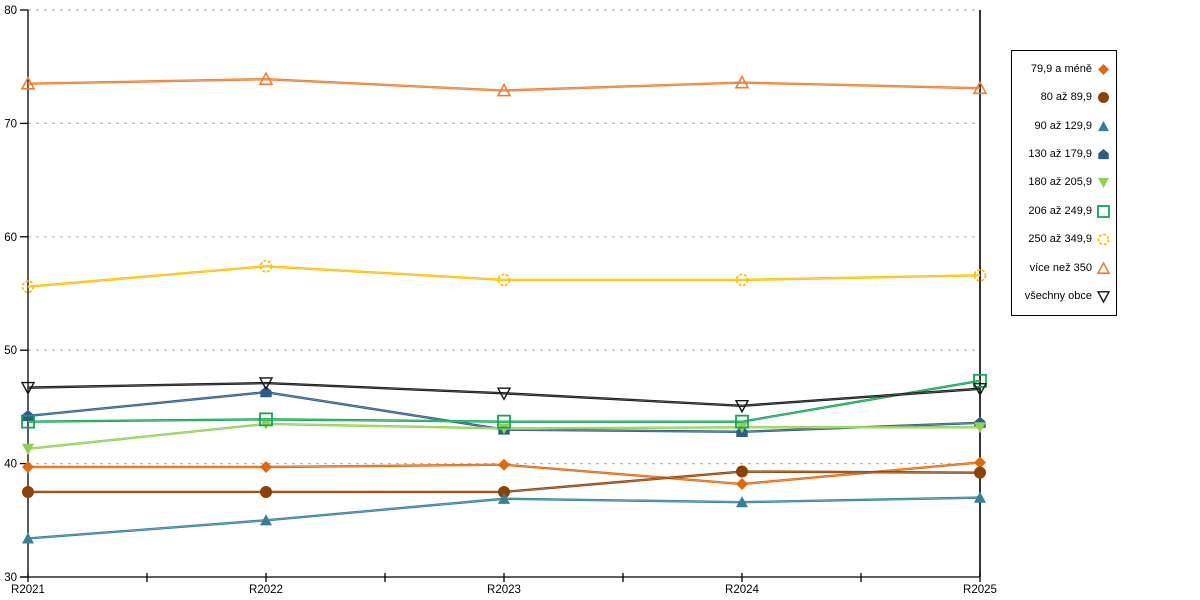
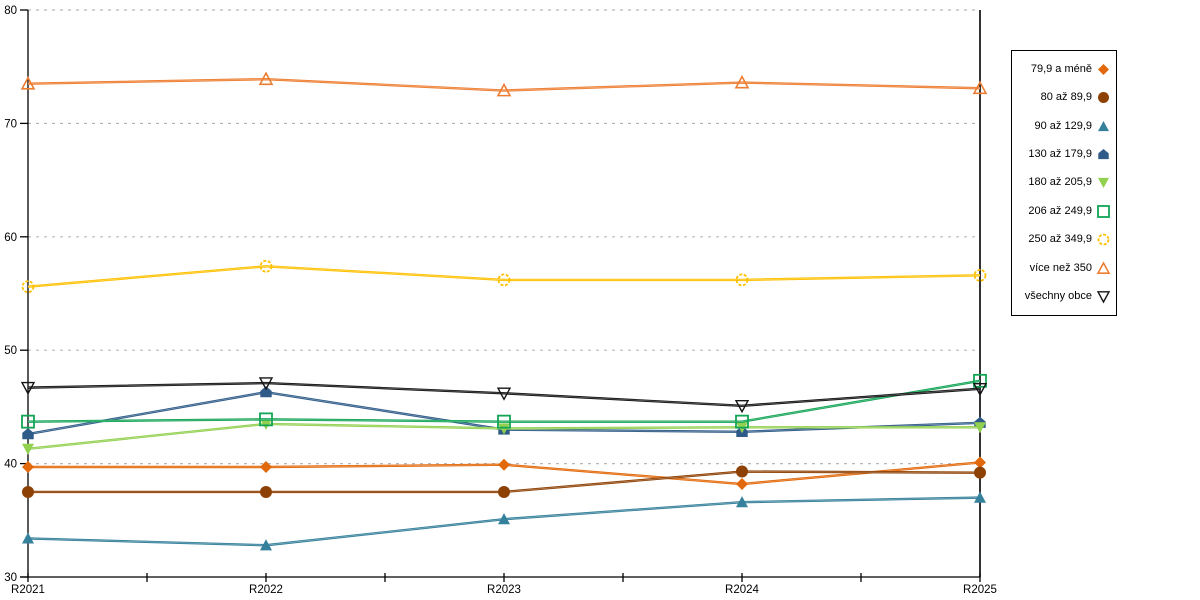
130 až 179,9/R2021: 44.2 -> 42.6
90 až 129,9/R2022: 35.0 -> 32.8
90 až 129,9/R2023: 36.9 -> 35.1
